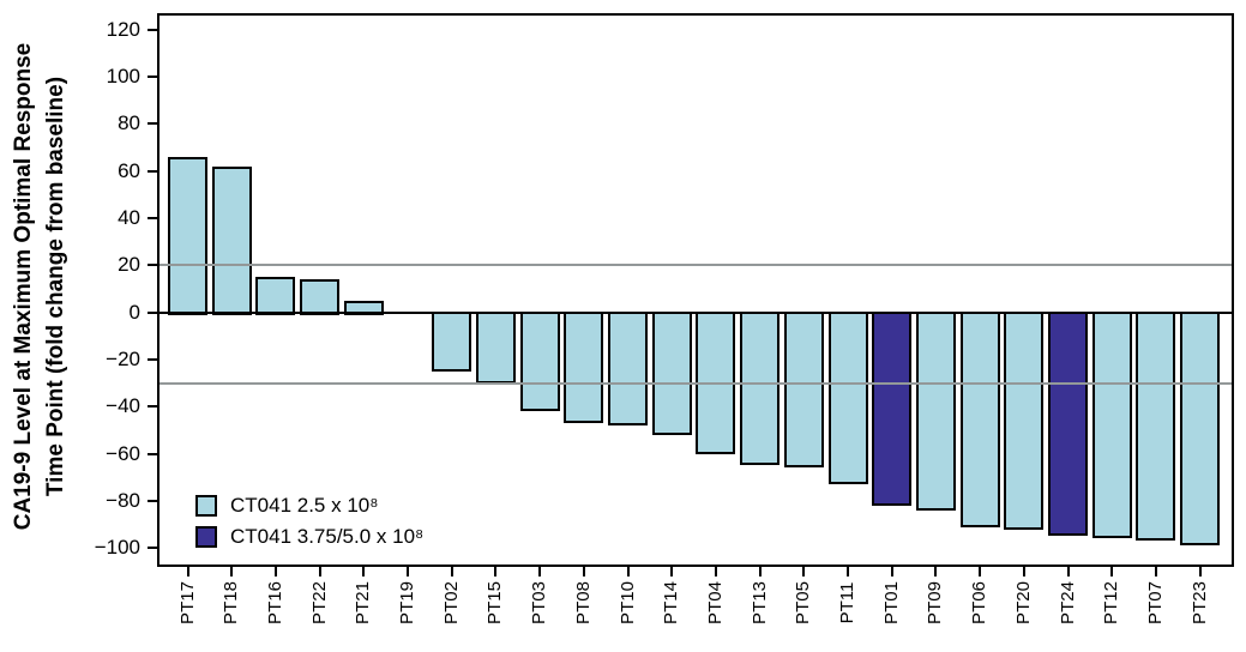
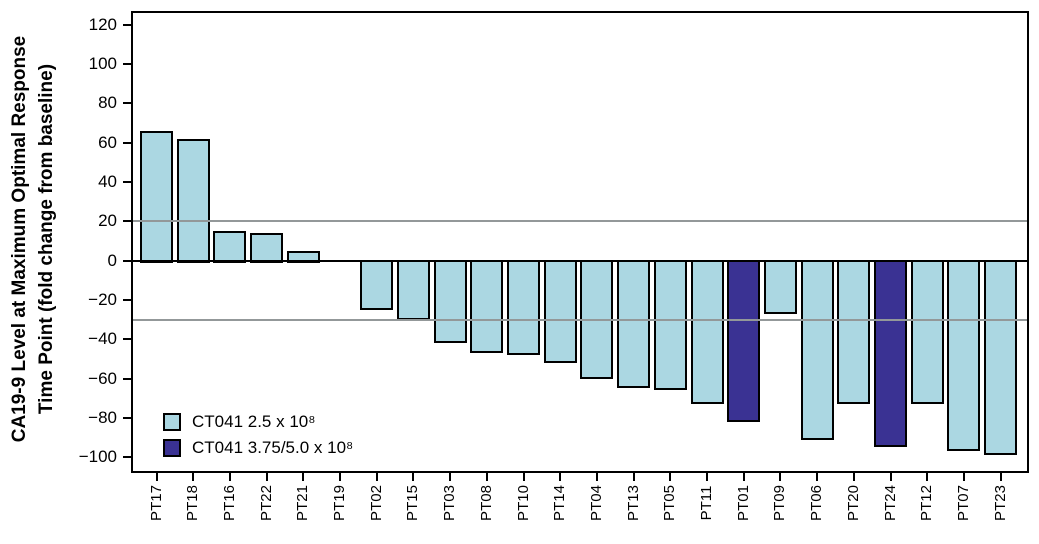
PT09: -84 -> -27
PT20: -92 -> -73
PT12: -96 -> -73
